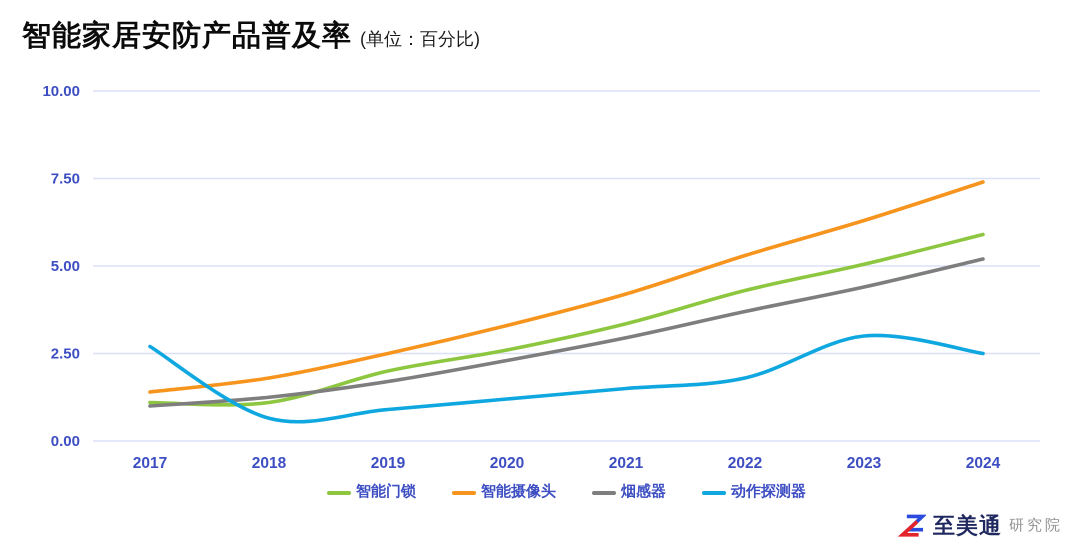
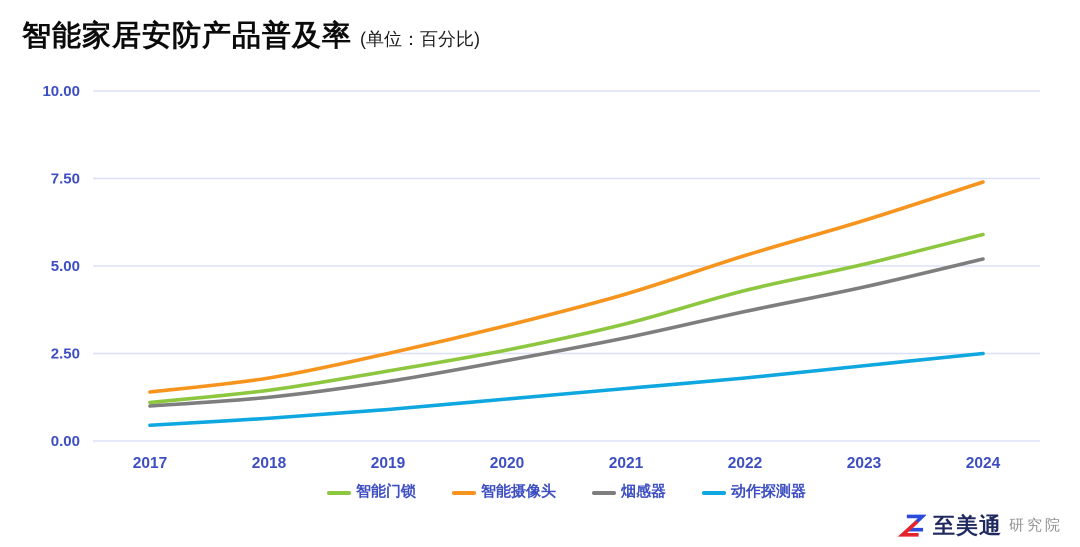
动作探测器/2017: 2.7 -> 0.5
智能门锁/2018: 1.1 -> 1.4
动作探测器/2023: 3.0 -> 2.1
